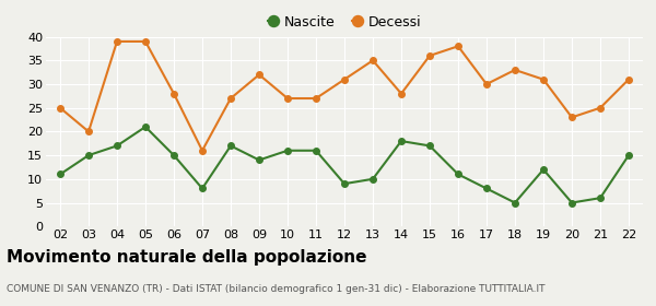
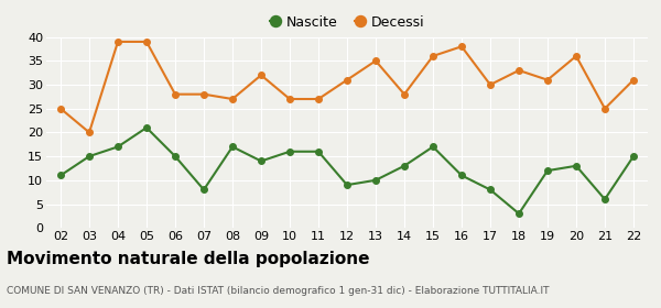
Decessi/07: 16 -> 28
Nascite/14: 18 -> 13
Nascite/18: 5 -> 3
Nascite/20: 5 -> 13
Decessi/20: 23 -> 36
